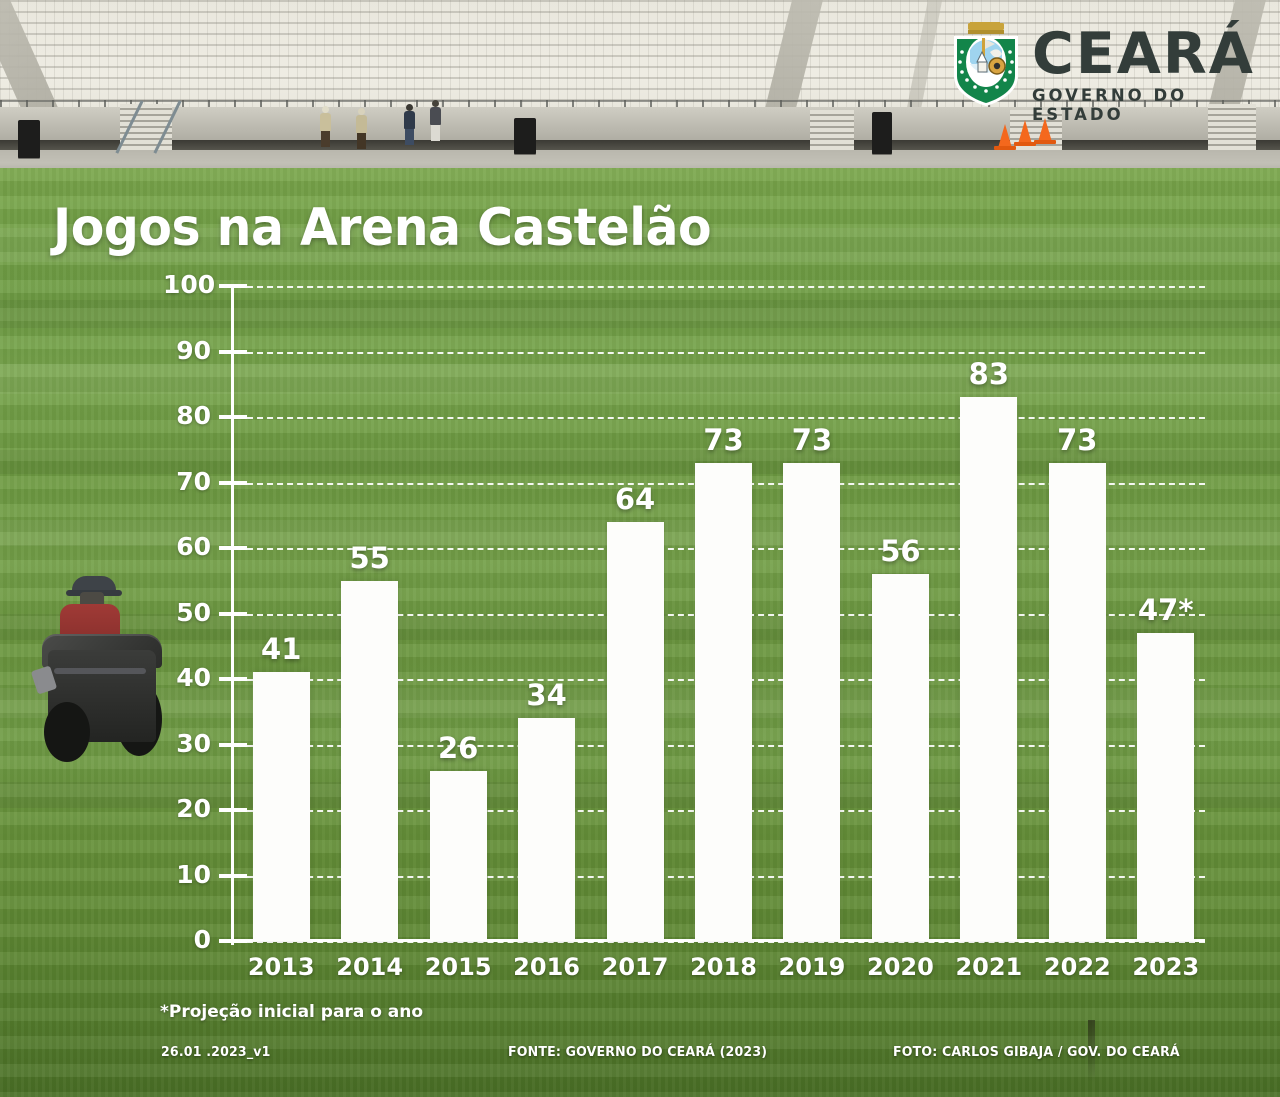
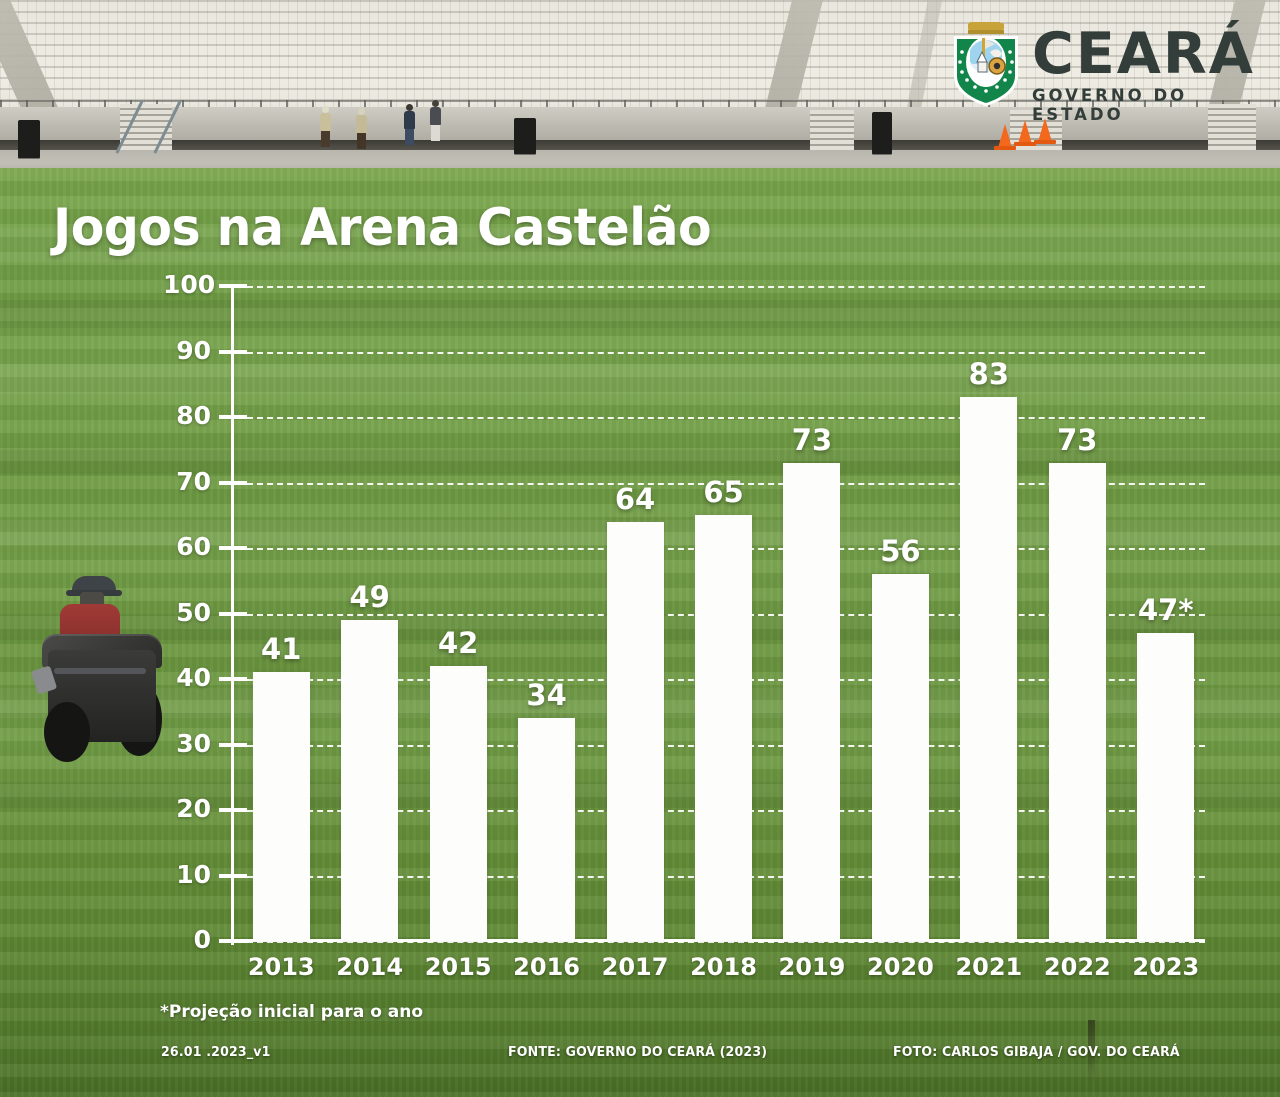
2014: 55 -> 49
2015: 26 -> 42
2018: 73 -> 65
